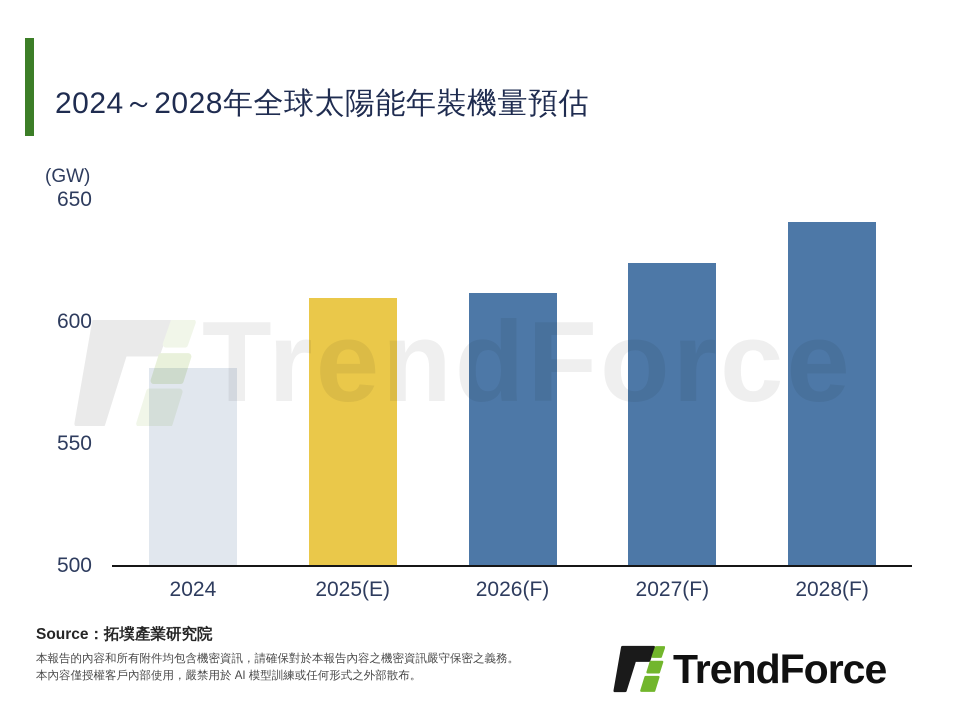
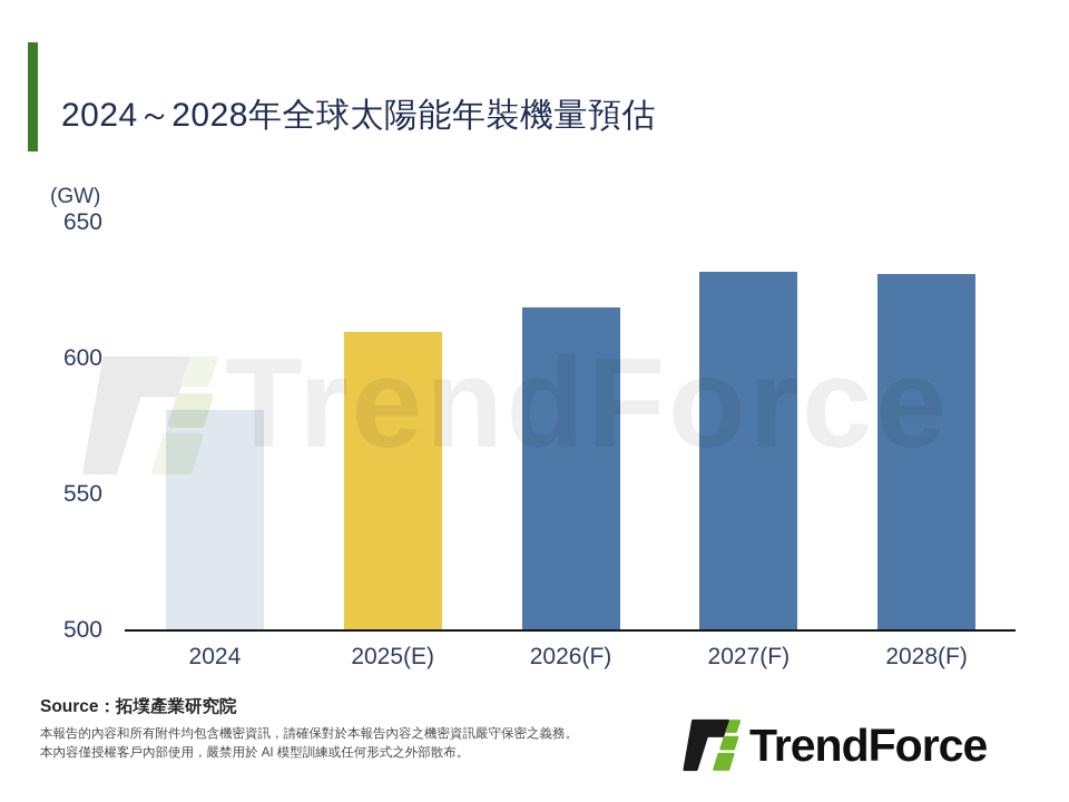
2026(F): 612 -> 619
2027(F): 624 -> 632
2028(F): 641 -> 631
